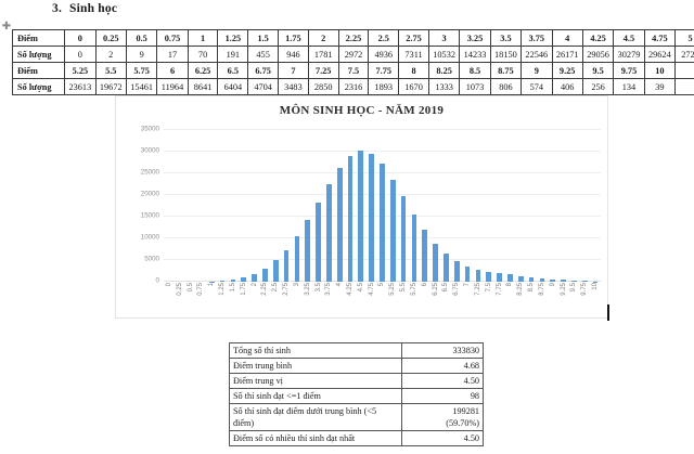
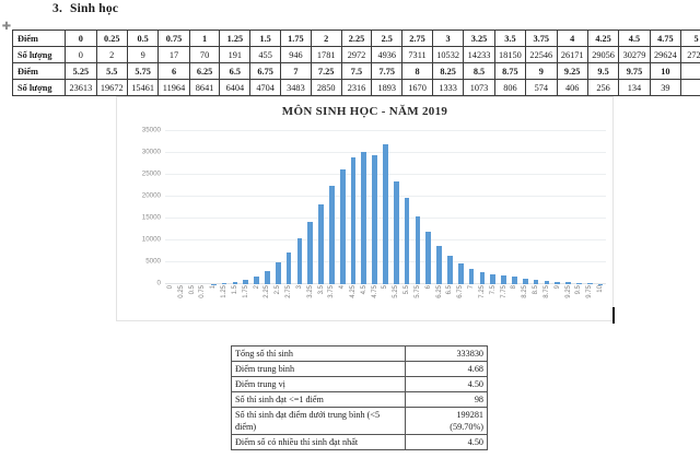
5: 27000 -> 32000
